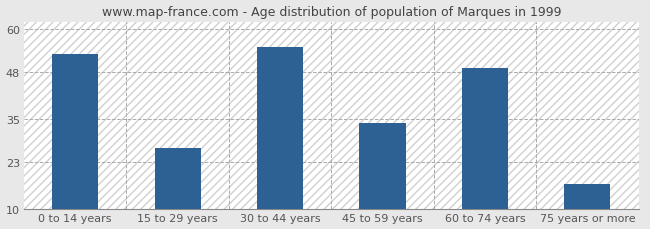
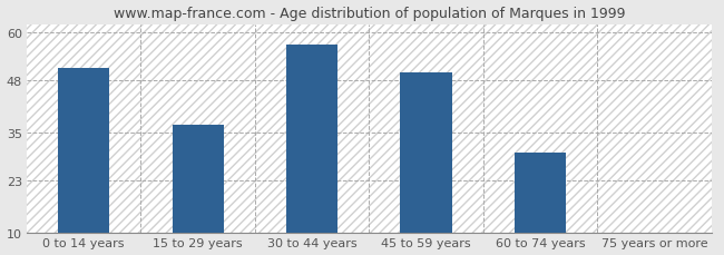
0 to 14 years: 53 -> 51
15 to 29 years: 27 -> 37
30 to 44 years: 55 -> 57
45 to 59 years: 34 -> 50
60 to 74 years: 49 -> 30
75 years or more: 17 -> 10
